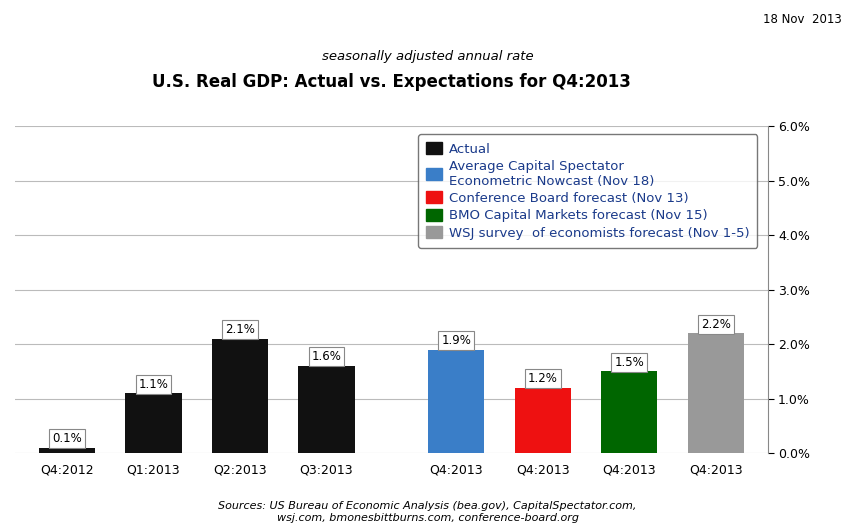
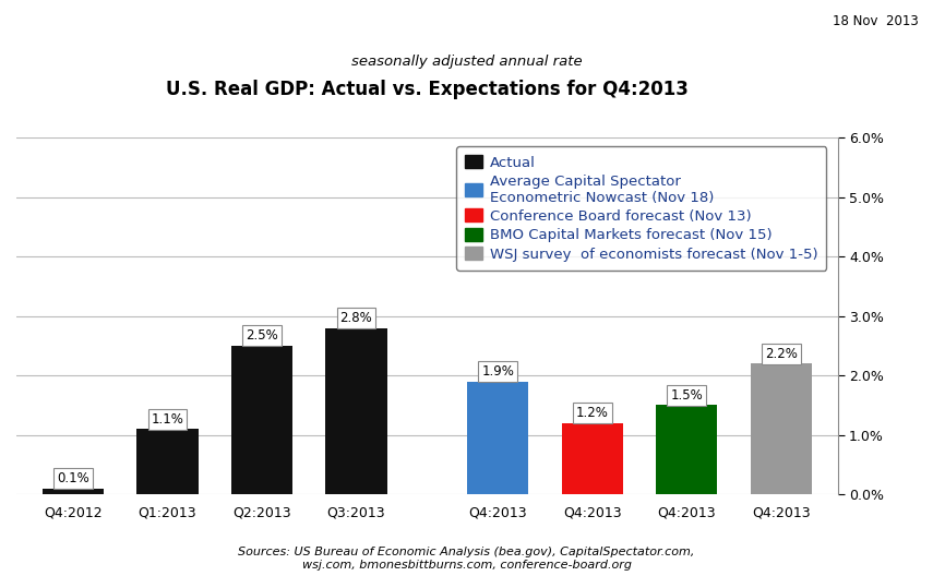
Q2:2013: 2.1% -> 2.5%
Q3:2013: 1.6% -> 2.8%
